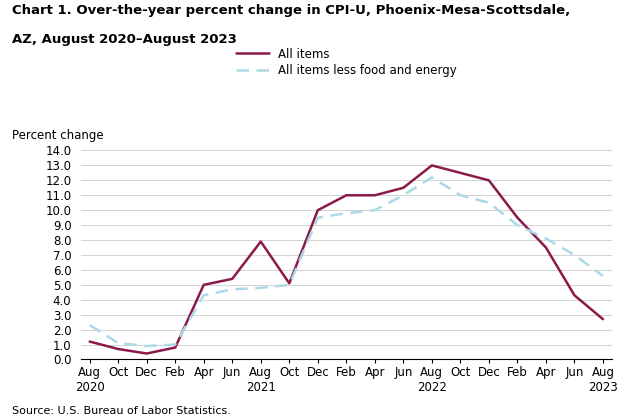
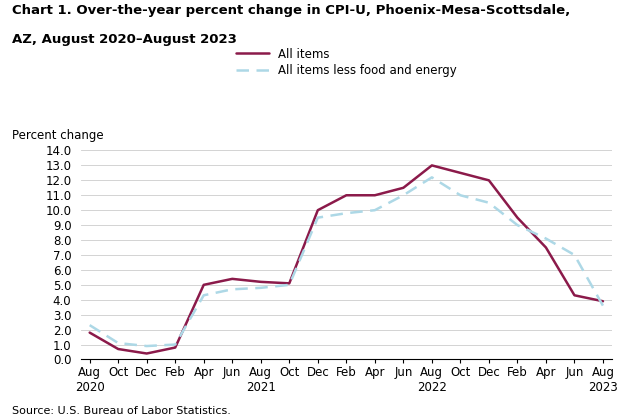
All items/Aug 2020: 1.2 -> 1.8
All items/Aug 2021: 7.9 -> 5.2
All items/Aug 2023: 2.7 -> 3.9
All items less food and energy/Aug 2023: 5.6 -> 3.6
